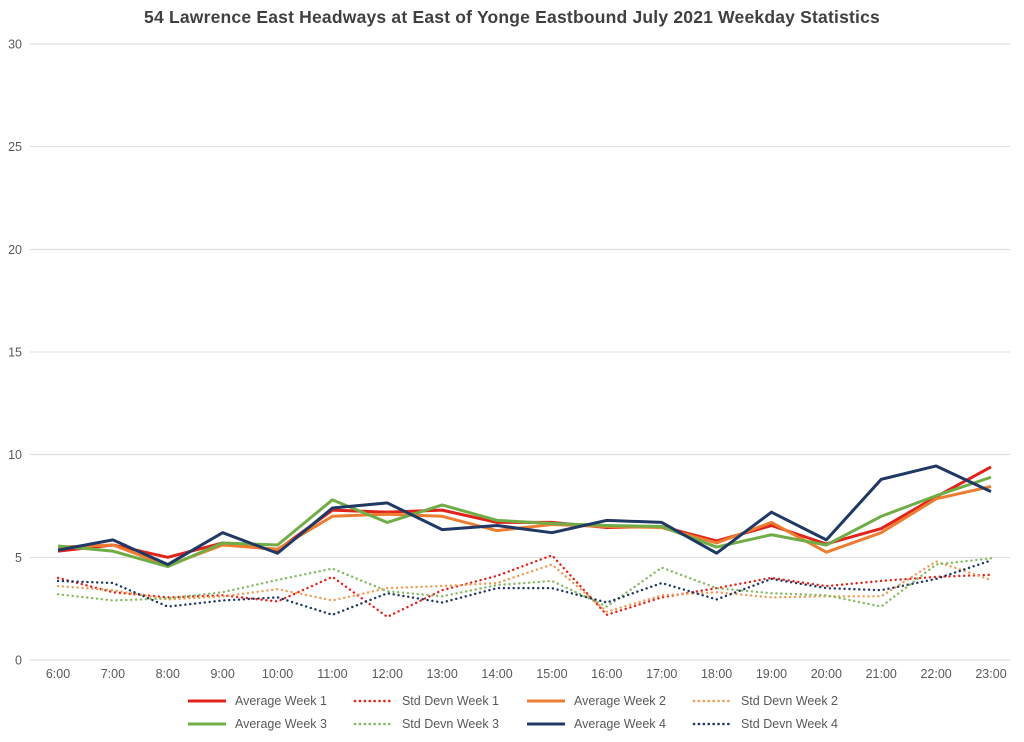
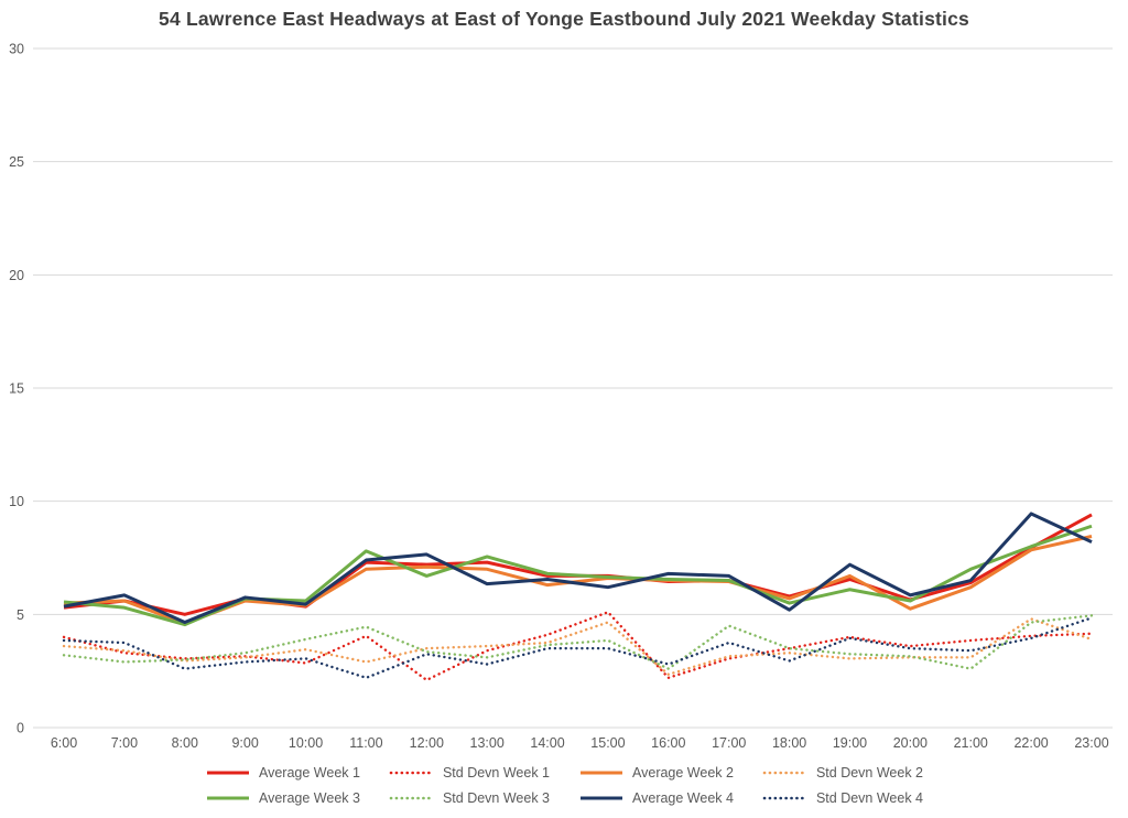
Average Week 4/9:00: 6.2 -> 5.8
Average Week 4/10:00: 5.2 -> 5.5
Average Week 4/21:00: 8.8 -> 6.5
